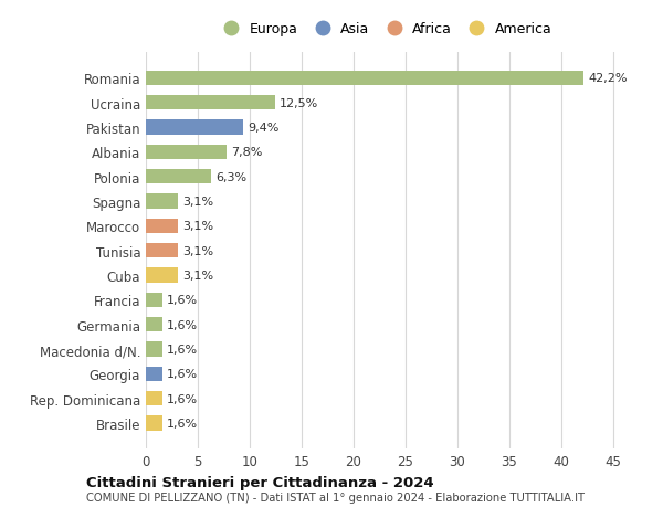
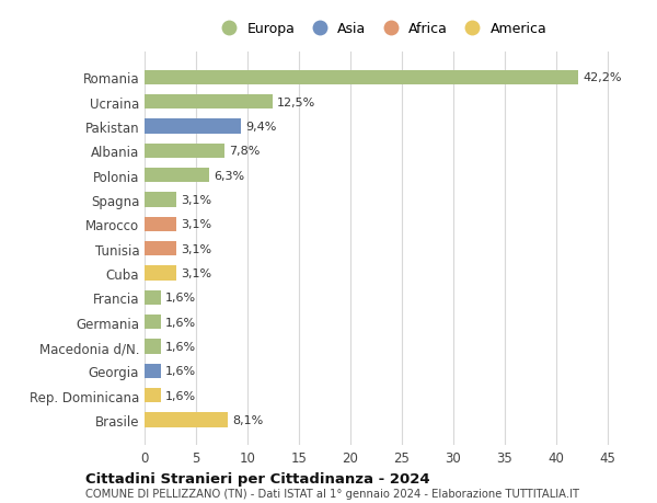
Brasile: 1,6% -> 8,1%
